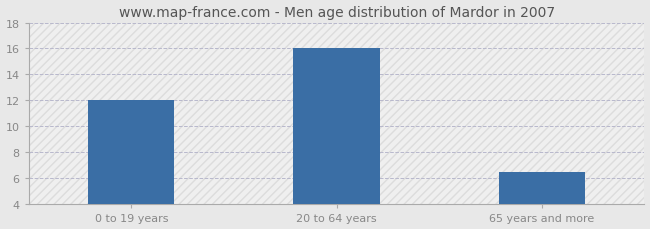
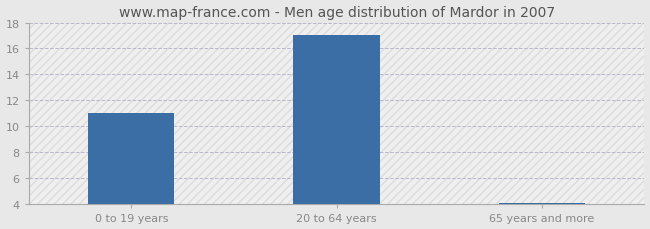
0 to 19 years: 12.0 -> 11.0
20 to 64 years: 16.0 -> 17.0
65 years and more: 6.5 -> 4.1
